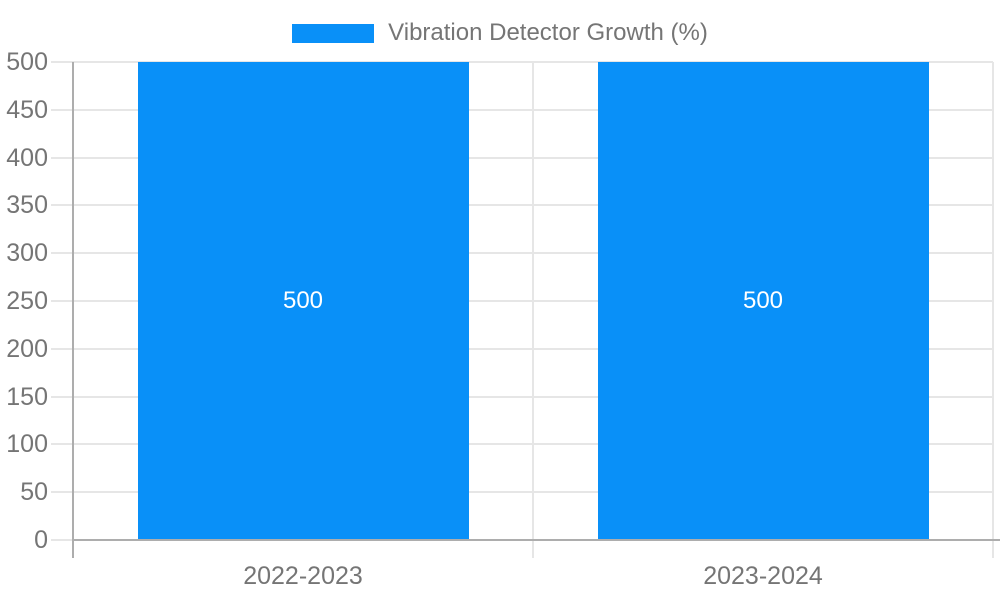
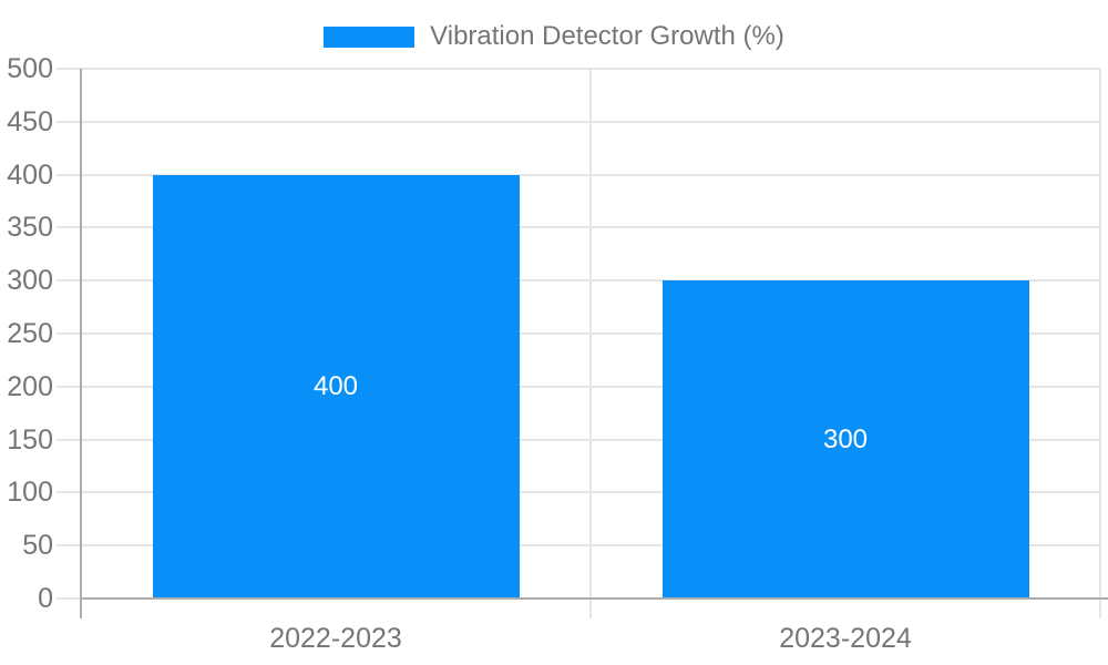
2022-2023: 500 -> 400
2023-2024: 500 -> 300
